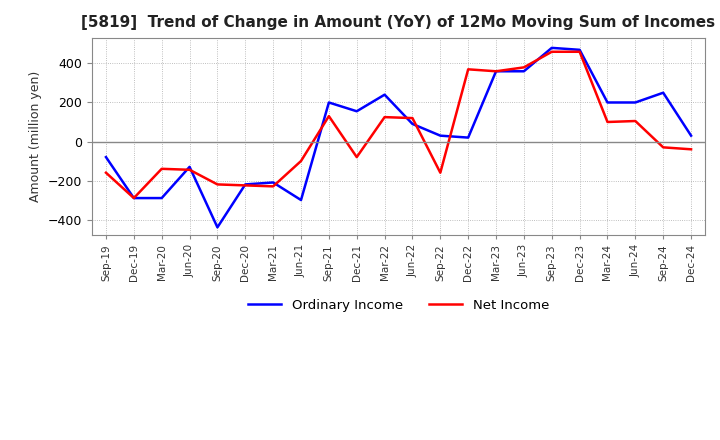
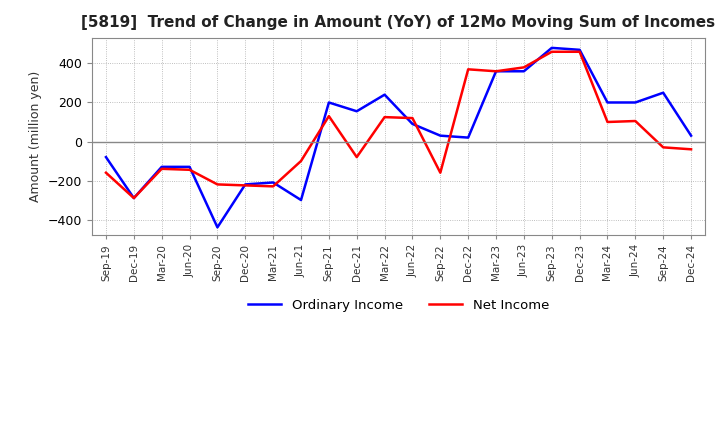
Ordinary Income/Mar-20: -290 -> -130
